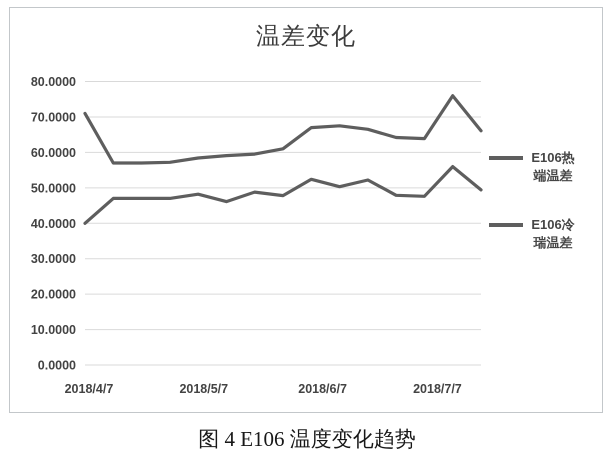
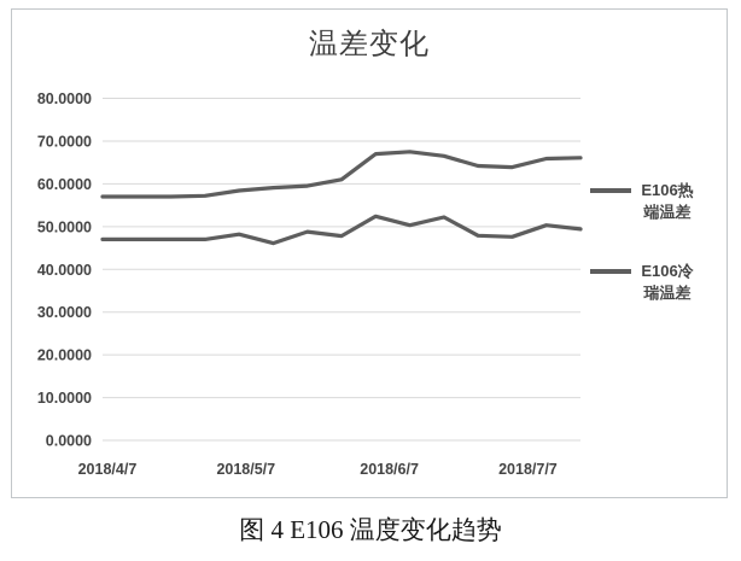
E106热端温差/2018/4/7: 71 -> 57
E106冷瑞温差/2018/4/7: 40 -> 47
E106热端温差/2018/7/7: 76 -> 66
E106冷瑞温差/2018/7/7: 56 -> 50
